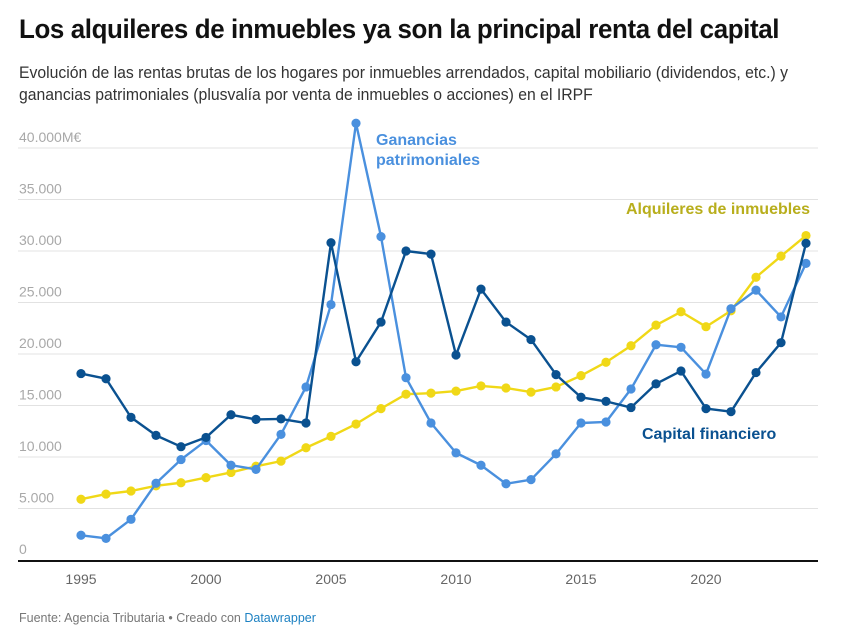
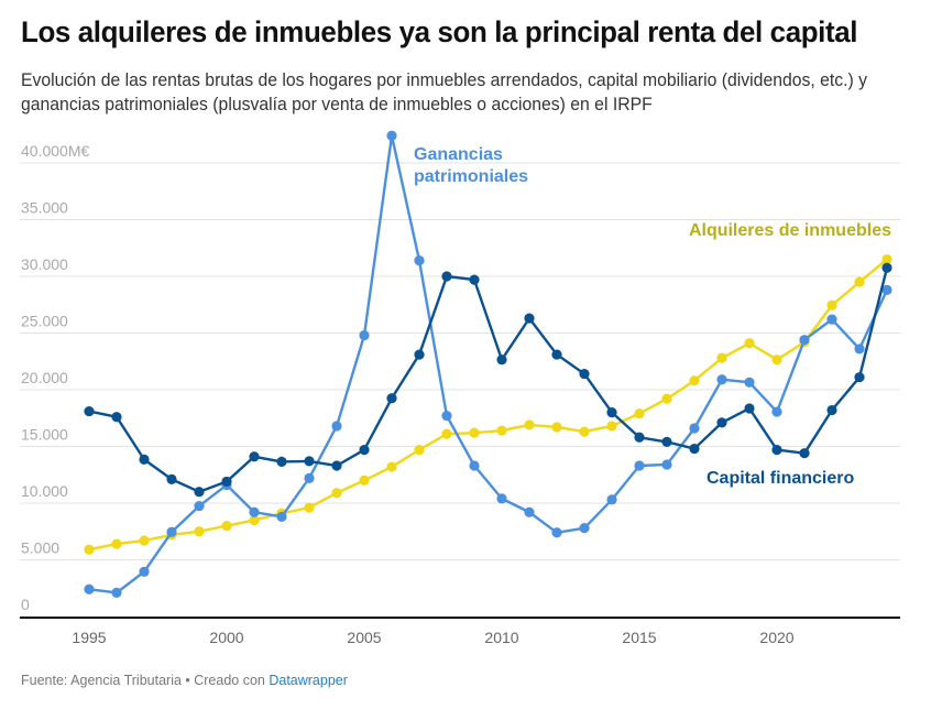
Capital financiero/2005: 30800 -> 14700
Capital financiero/2010: 19900 -> 22600
